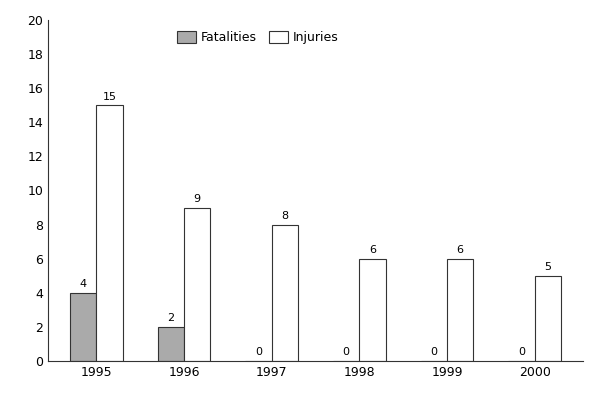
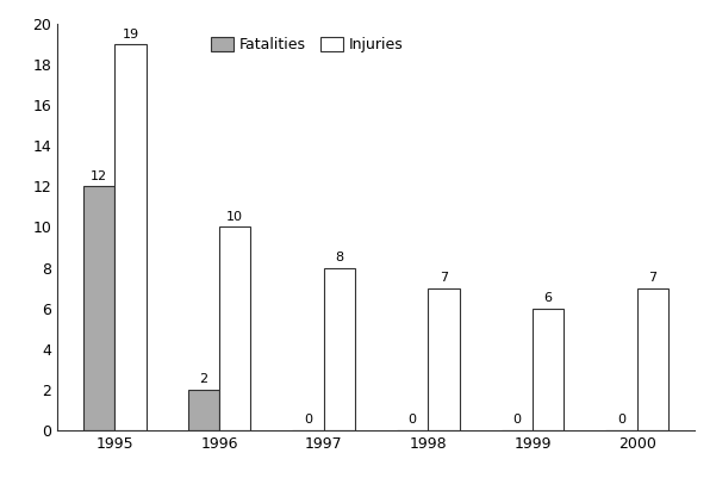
Fatalities/1995: 4 -> 12
Injuries/1995: 15 -> 19
Injuries/1996: 9 -> 10
Injuries/1998: 6 -> 7
Injuries/2000: 5 -> 7
